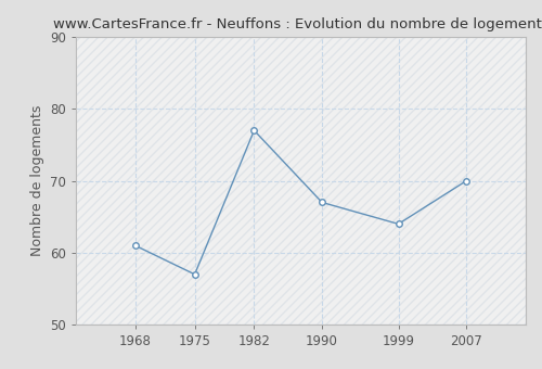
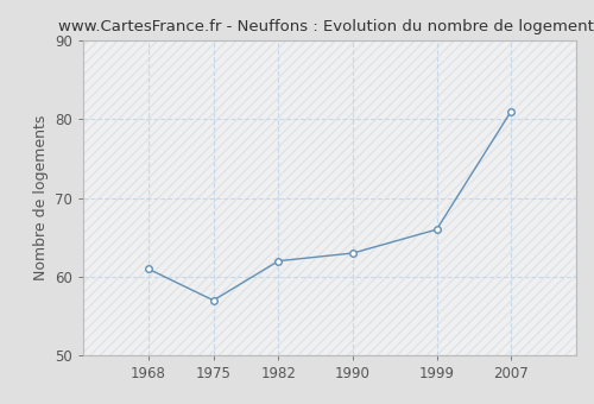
1982: 77 -> 62
1990: 67 -> 63
1999: 64 -> 66
2007: 70 -> 81
